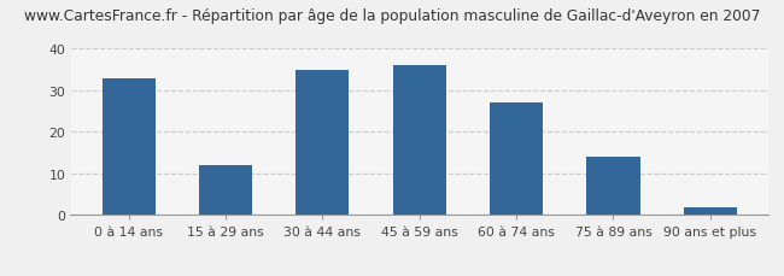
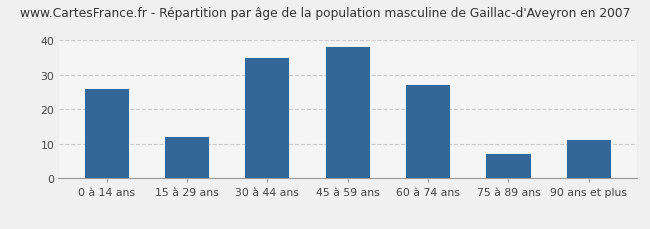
0 à 14 ans: 33 -> 26
45 à 59 ans: 36 -> 38
75 à 89 ans: 14 -> 7
90 ans et plus: 2 -> 11
